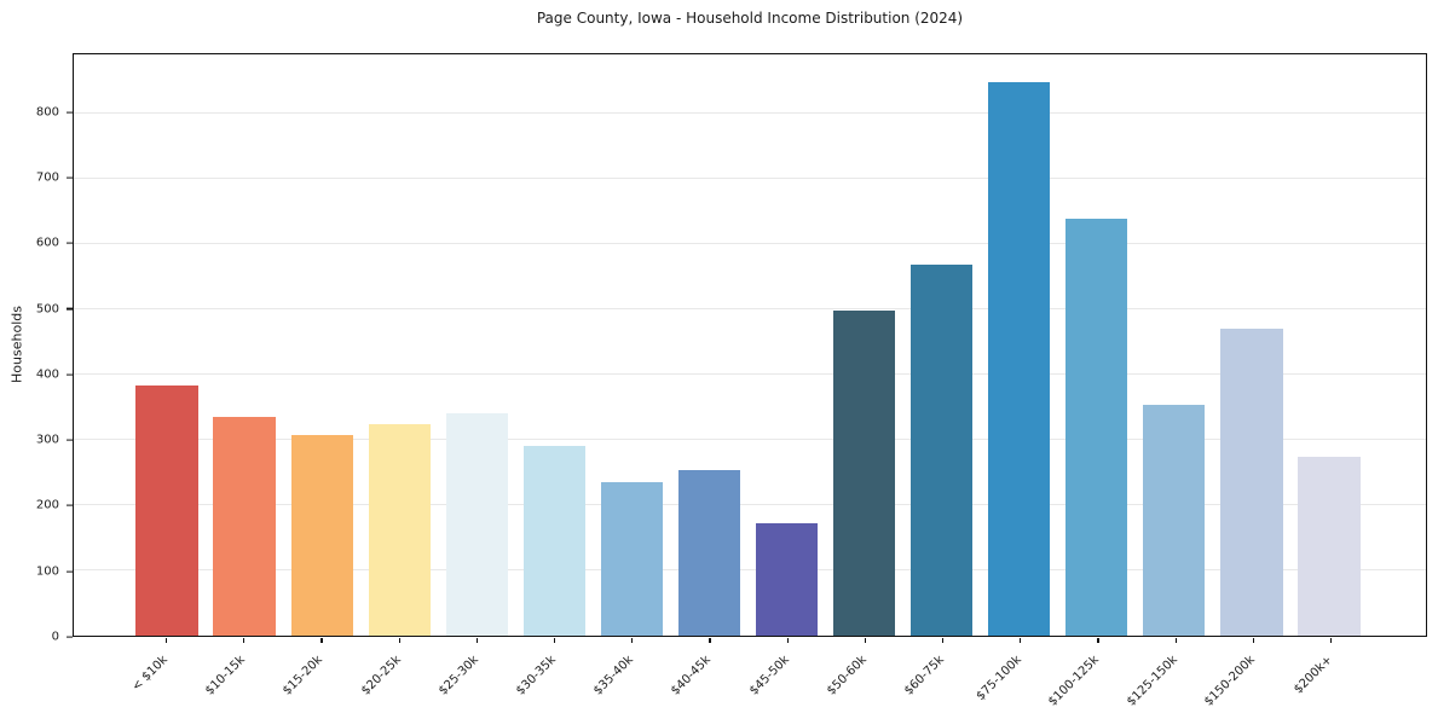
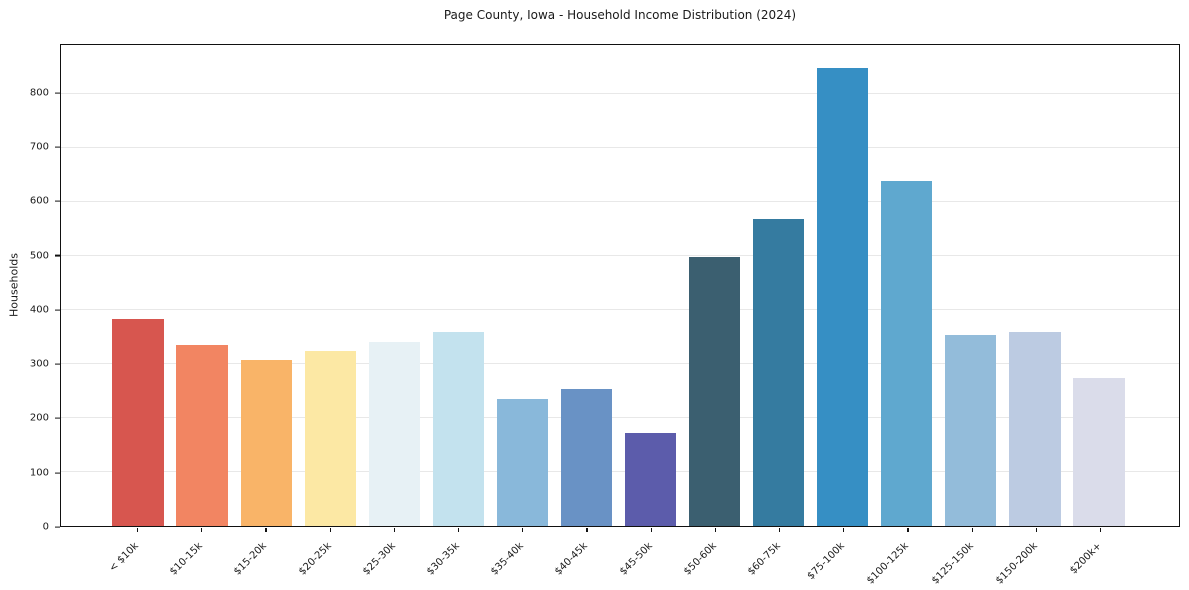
$30-35k: 290 -> 360
$150-200k: 470 -> 360
